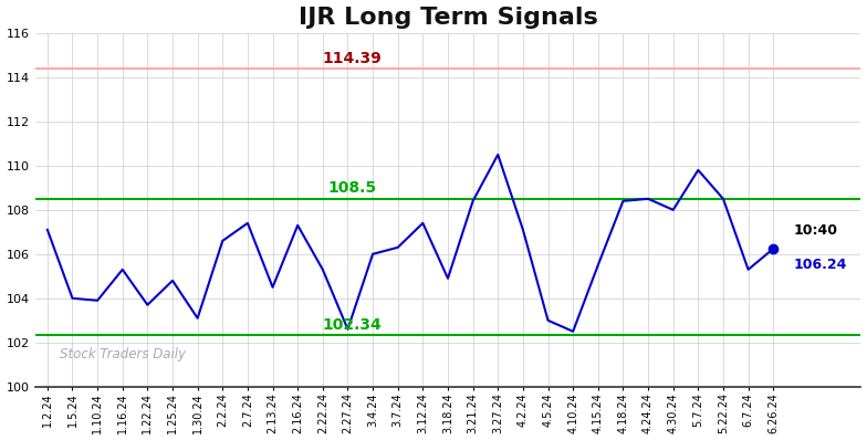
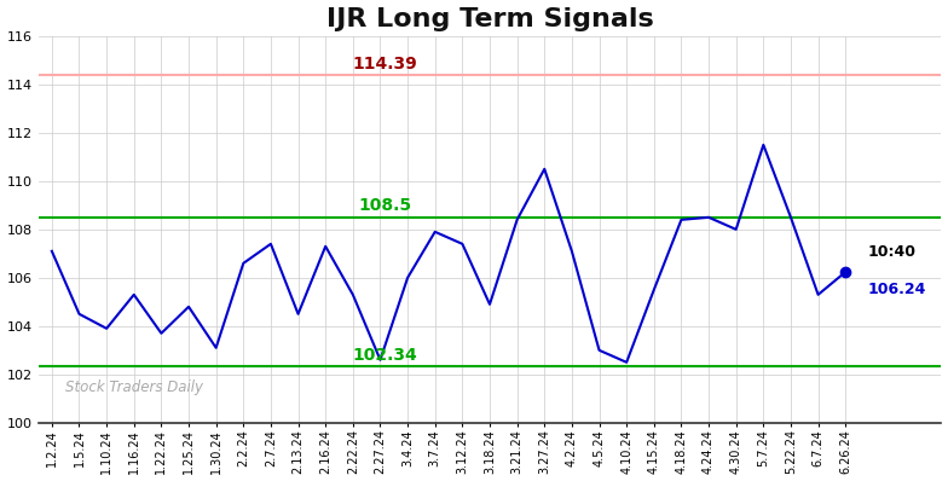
1.5.24: 104.0 -> 104.5
3.7.24: 106.3 -> 107.9
5.7.24: 109.8 -> 111.5
